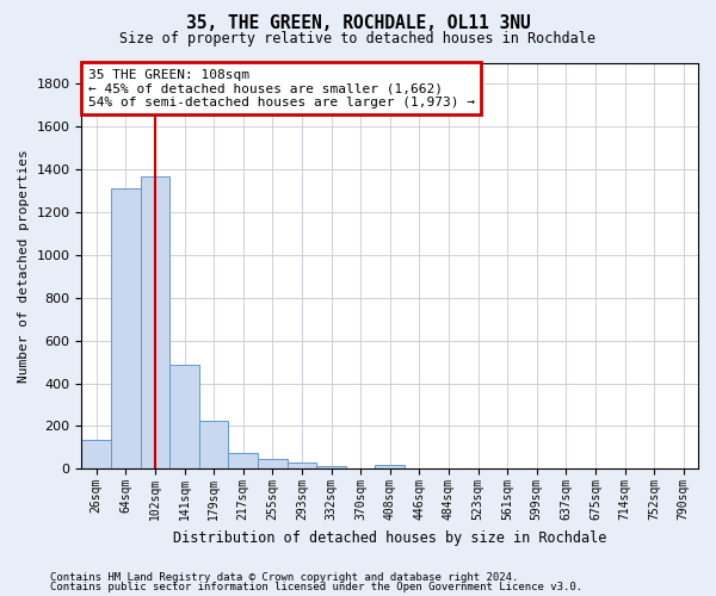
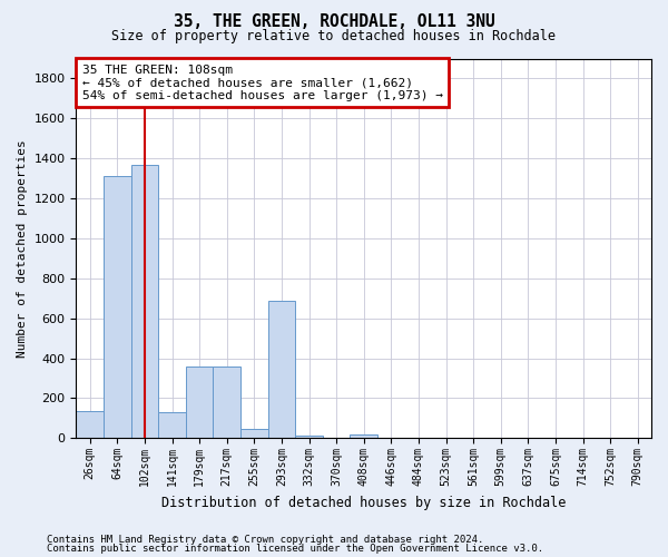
141sqm: 480 -> 130
179sqm: 220 -> 360
217sqm: 80 -> 360
293sqm: 30 -> 690
